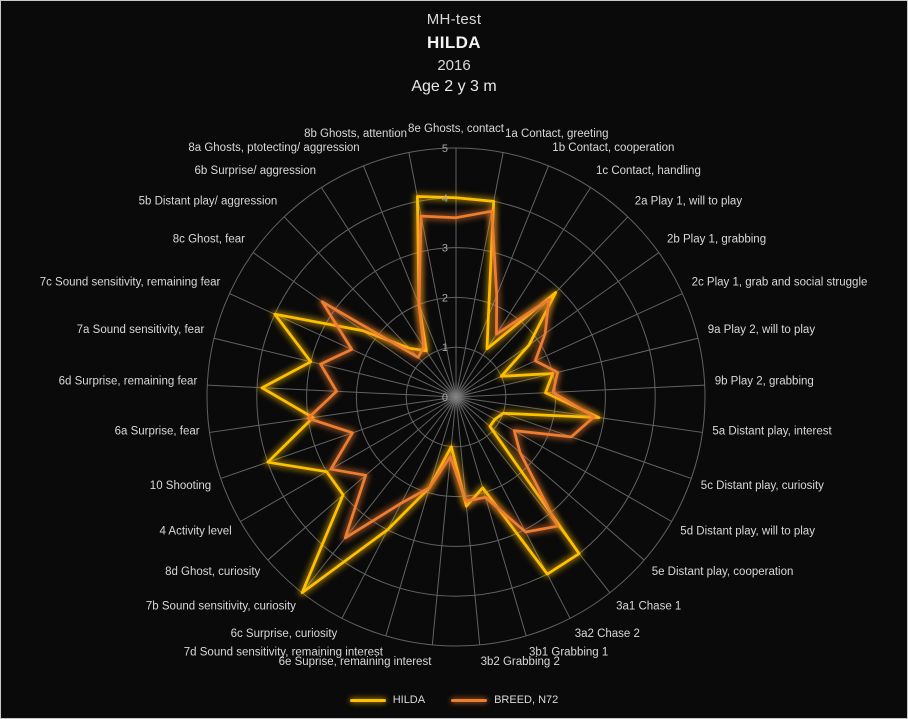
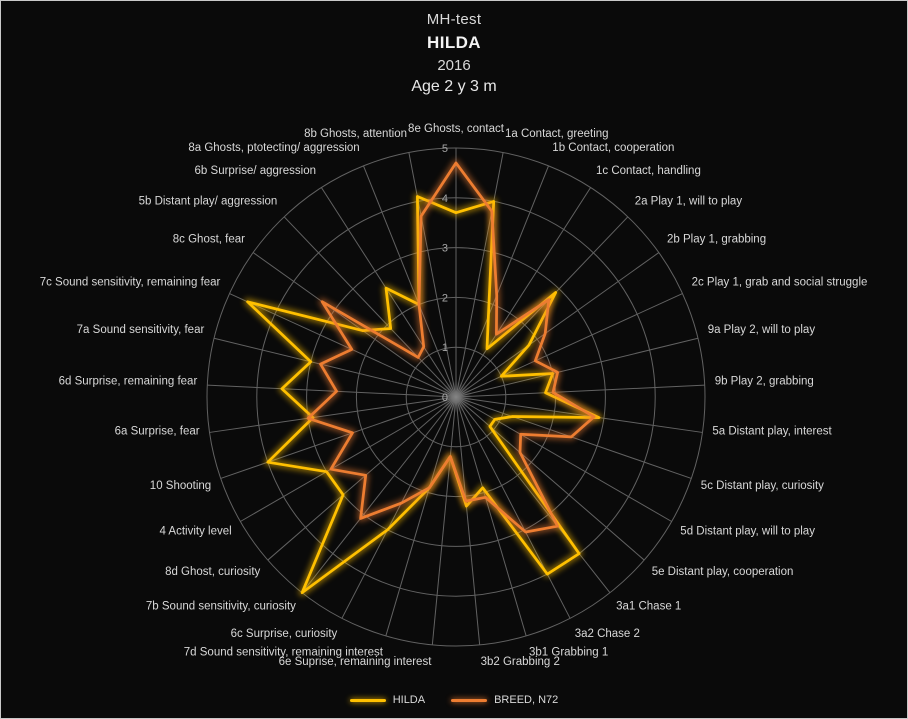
HILDA/8e Ghosts, contact: 4.0 -> 3.7
BREED, N72/8e Ghosts, contact: 3.6 -> 4.7
HILDA/5c Distant play, curiosity: 1.0 -> 1.2
BREED, N72/5d Distant play, will to play: 1.4 -> 1.5
HILDA/6e Suprise, remaining interest: 1.0 -> 1.2
BREED, N72/7b Sound sensitivity, curiosity: 3.6 -> 3.1
HILDA/6d Surprise, remaining fear: 3.9 -> 3.5
HILDA/7c Sound sensitivity, remaining fear: 4.0 -> 4.6
HILDA/5b Distant play/ aggression: 1.4 -> 1.9
HILDA/6b Surprise/ aggression: 1.1 -> 2.6
